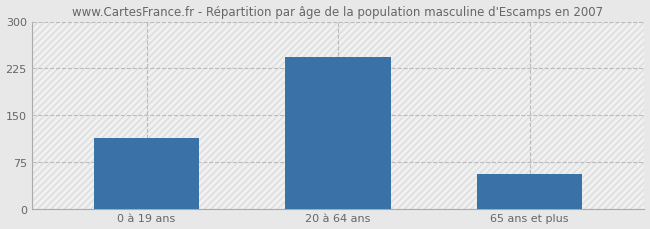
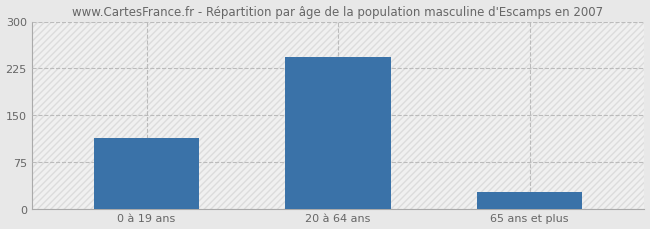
65 ans et plus: 56 -> 27
